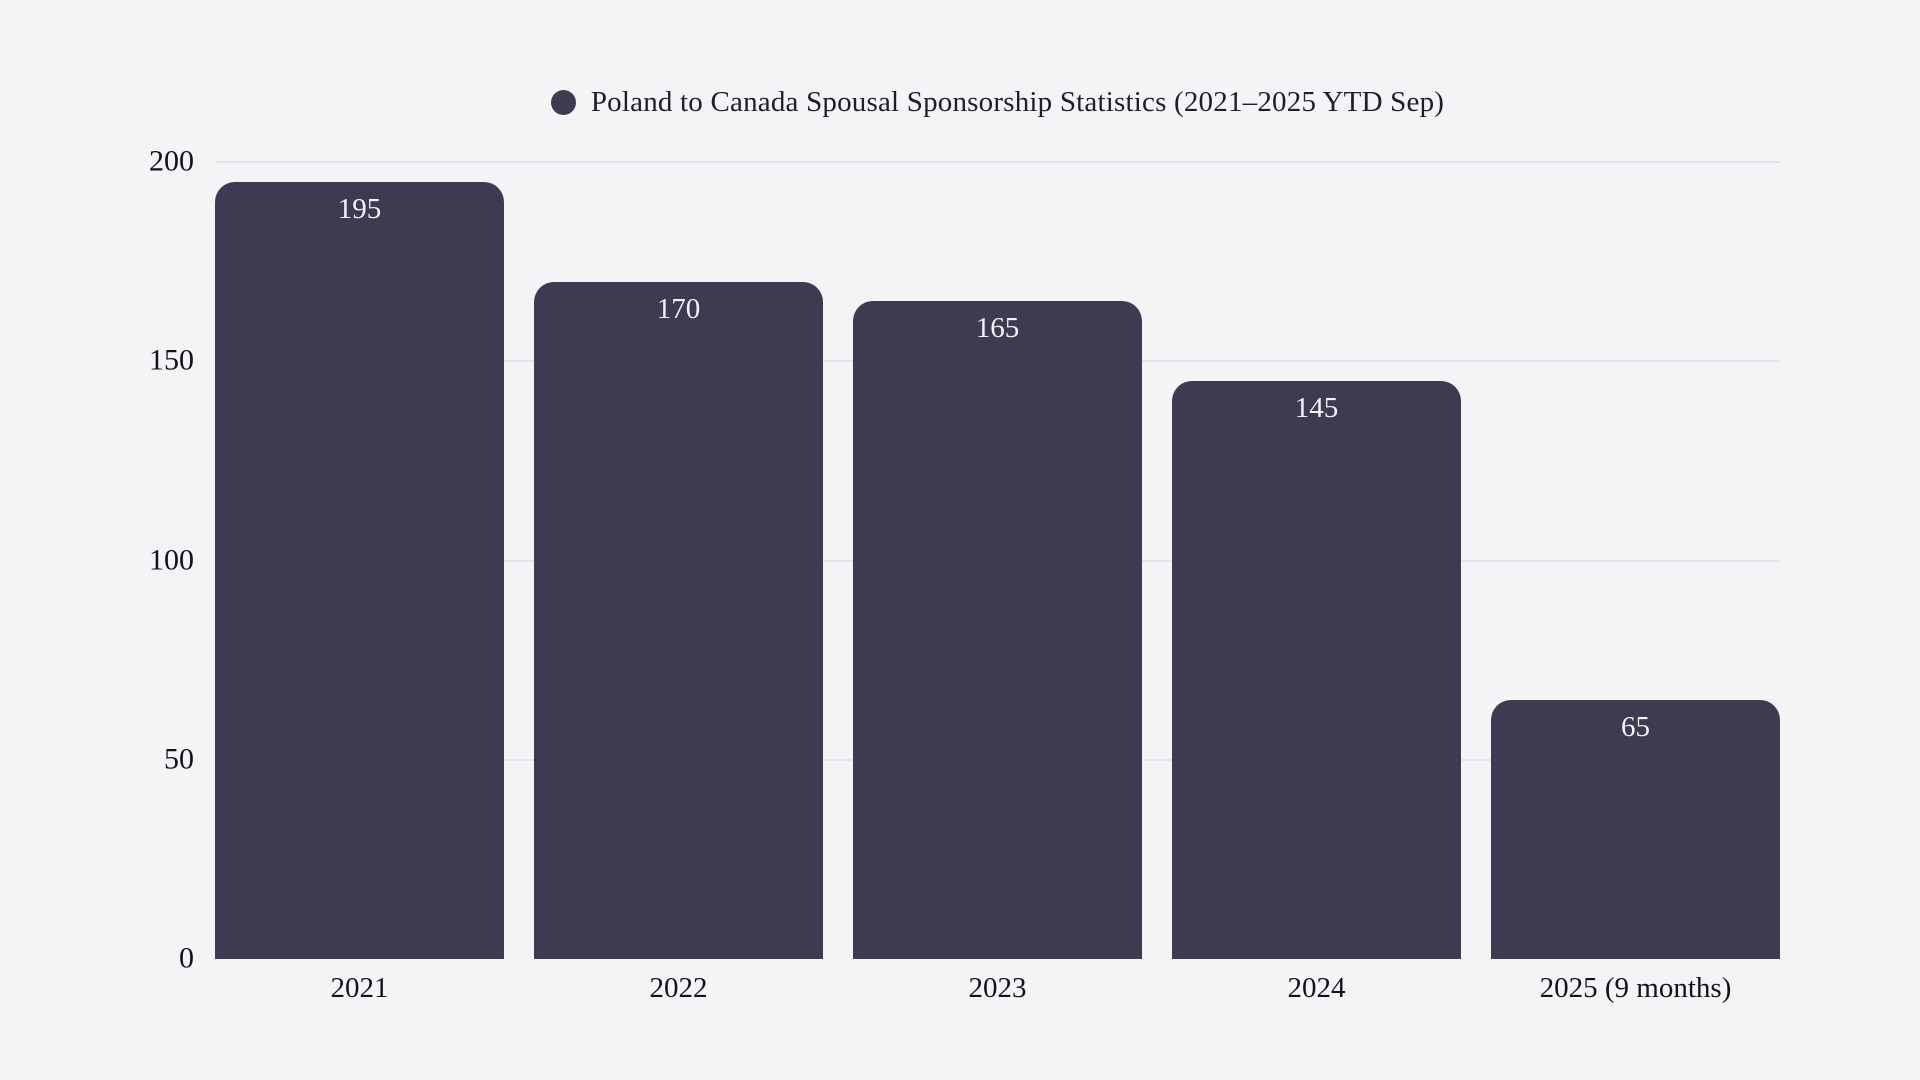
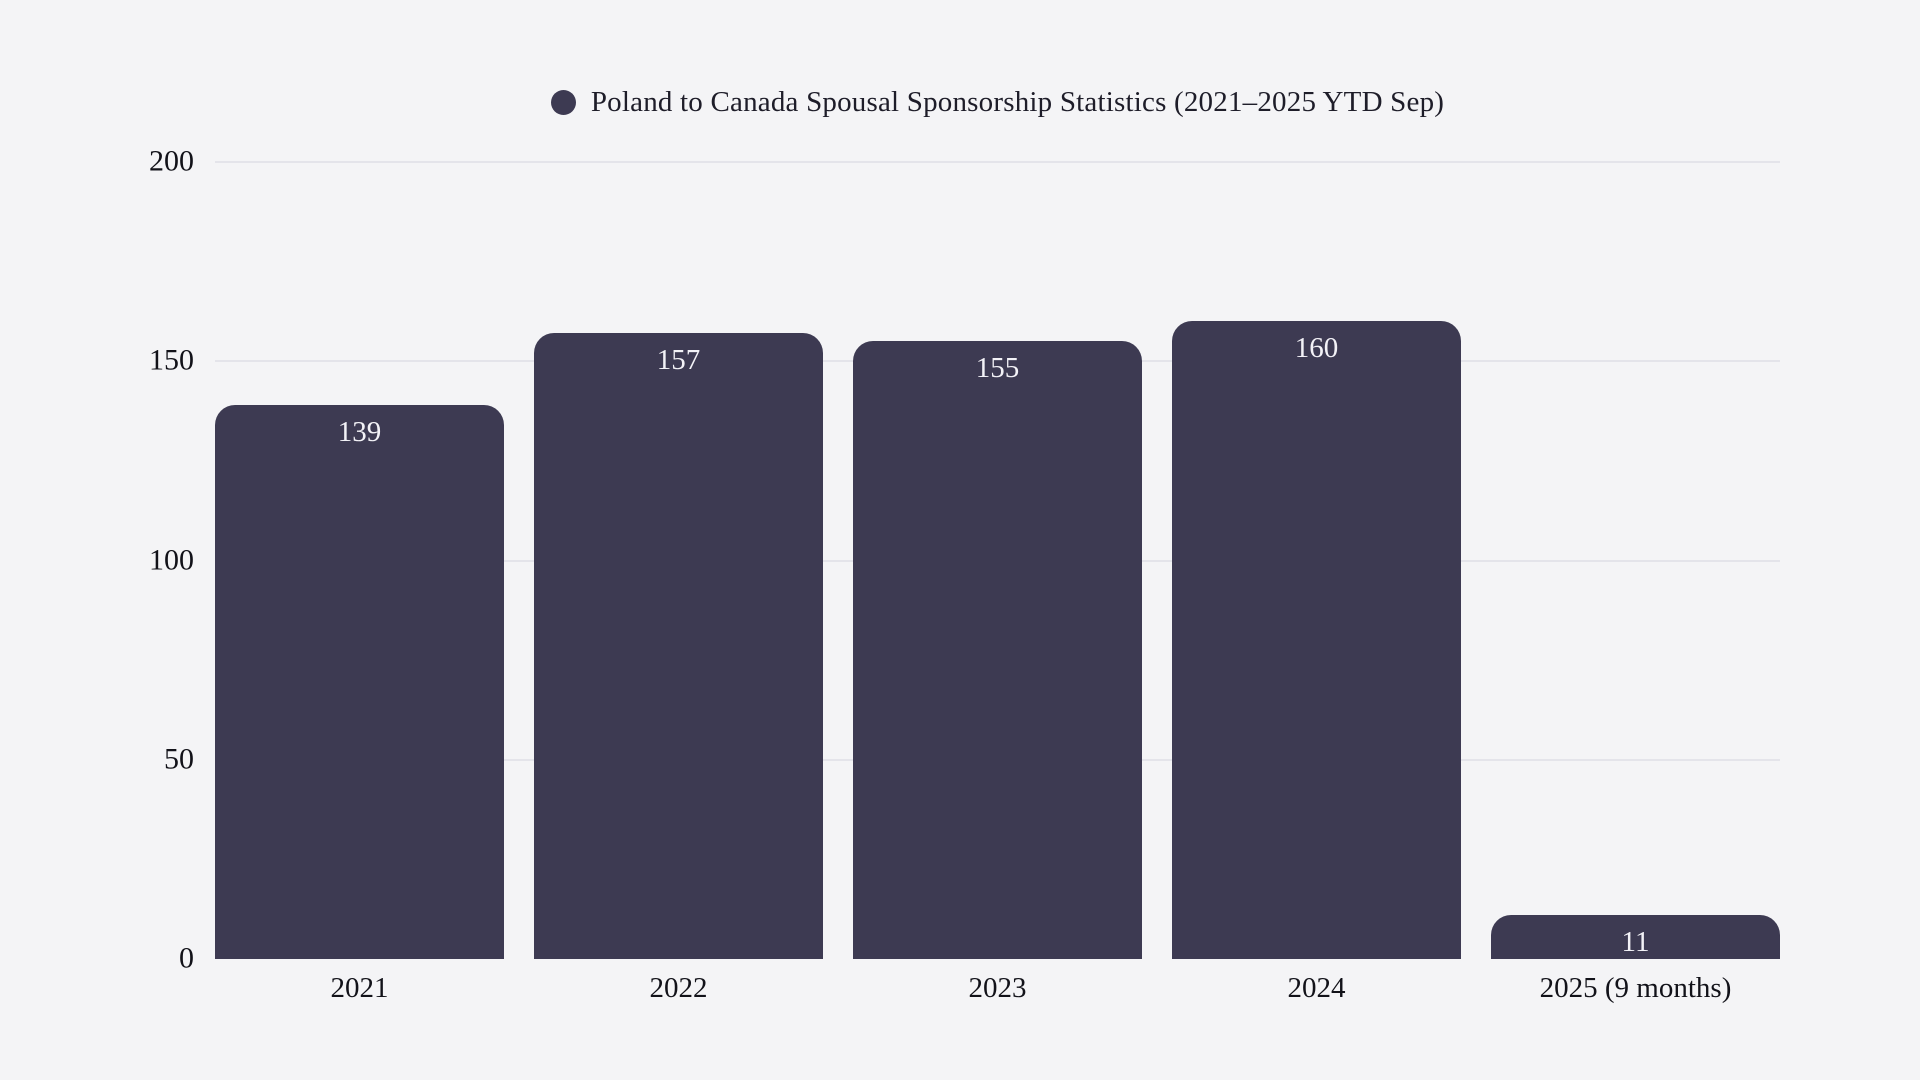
2021: 195 -> 139
2022: 170 -> 157
2023: 165 -> 155
2024: 145 -> 160
2025 (9 months): 65 -> 11
